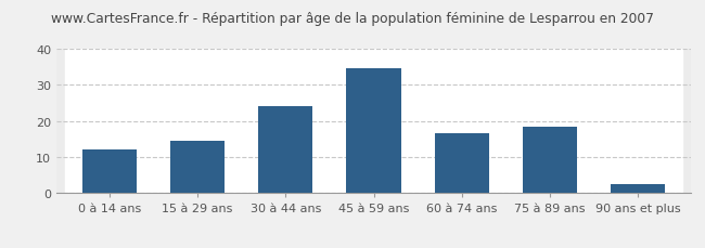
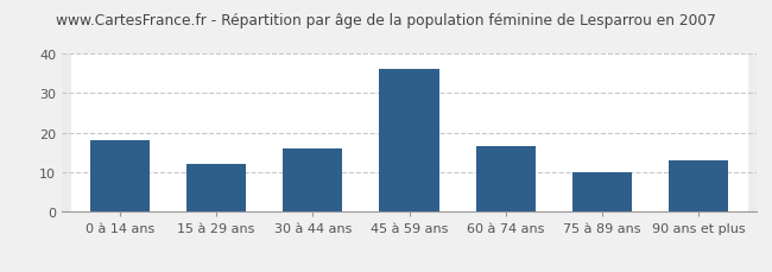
0 à 14 ans: 12.0 -> 18.0
15 à 29 ans: 14.5 -> 12.0
30 à 44 ans: 24.0 -> 16.0
45 à 59 ans: 34.5 -> 36.0
75 à 89 ans: 18.5 -> 10.0
90 ans et plus: 2.5 -> 13.0
